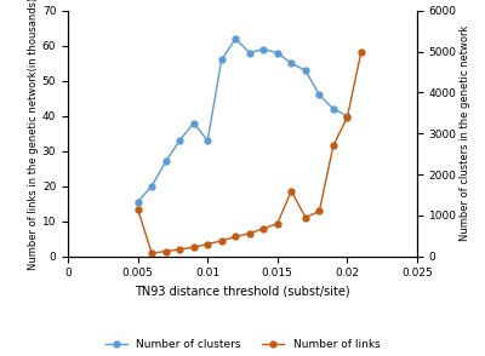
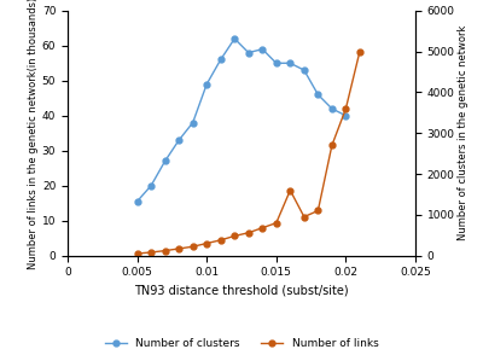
Number of links/0.005: 1150 -> 50
Number of clusters/0.01: 33.0 -> 49.0
Number of clusters/0.015: 58.0 -> 55.0
Number of links/0.02: 3400 -> 3600
